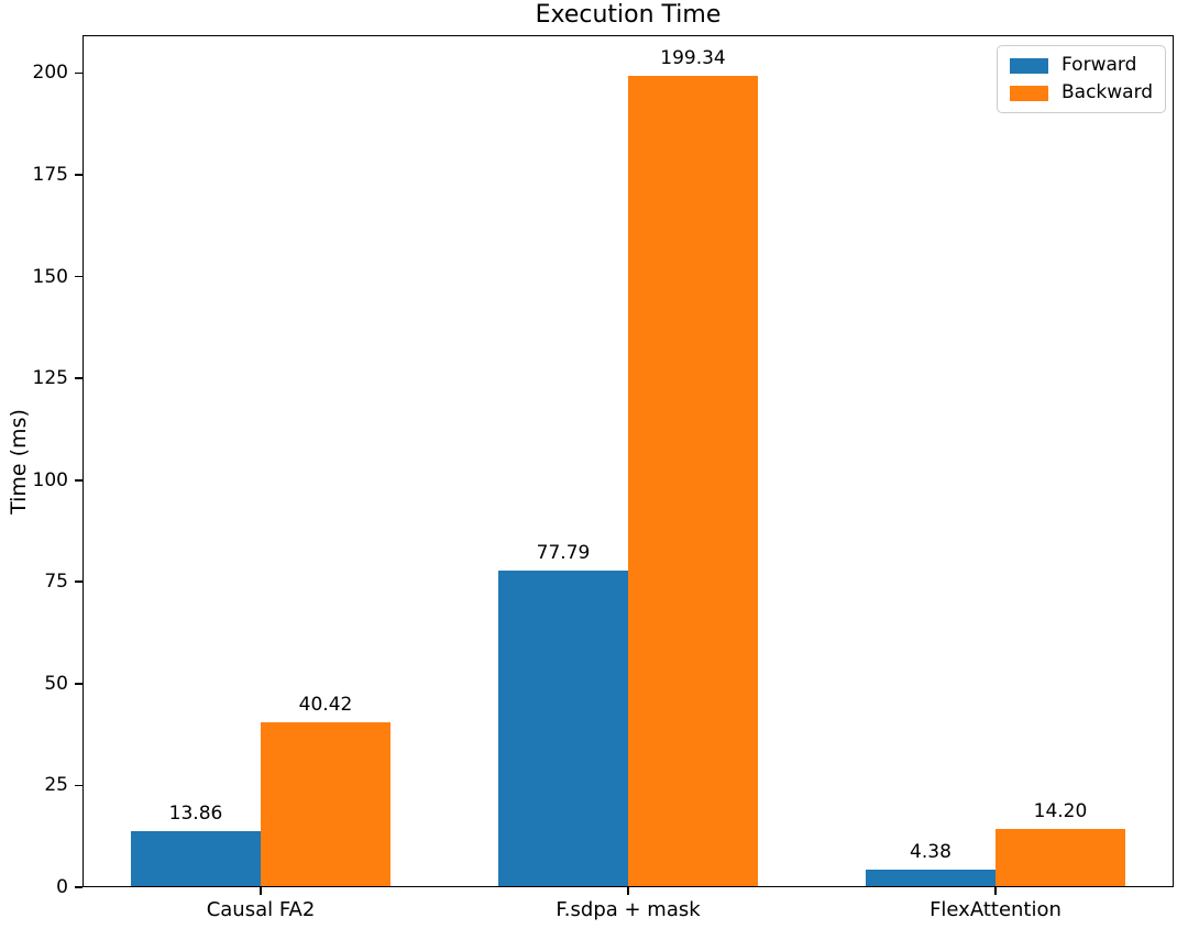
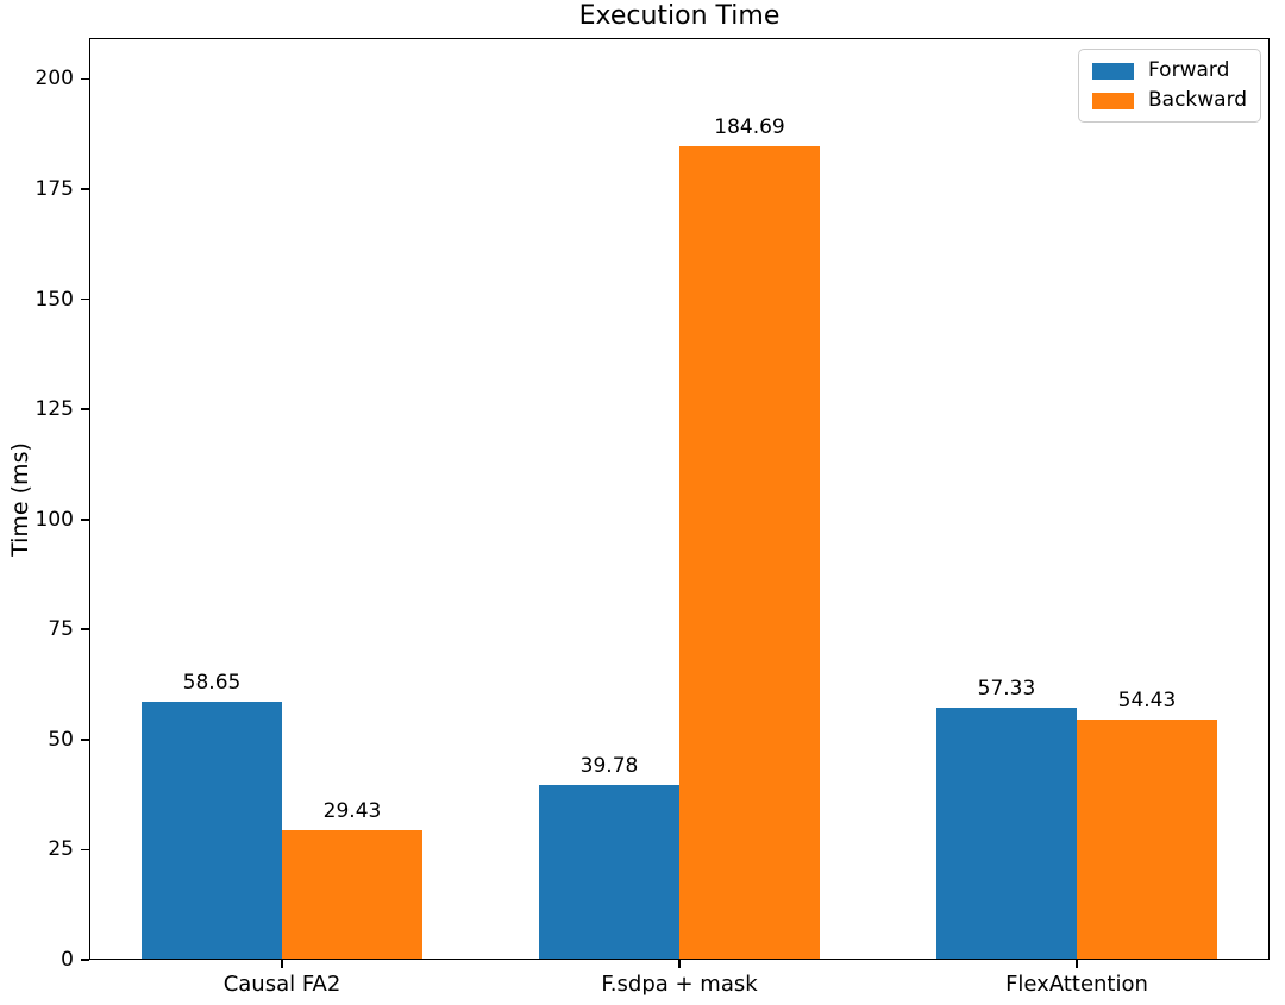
Forward/Causal FA2: 13.86 -> 58.65
Backward/Causal FA2: 40.42 -> 29.43
Forward/F.sdpa + mask: 77.79 -> 39.78
Backward/F.sdpa + mask: 199.34 -> 184.69
Forward/FlexAttention: 4.38 -> 57.33
Backward/FlexAttention: 14.20 -> 54.43
